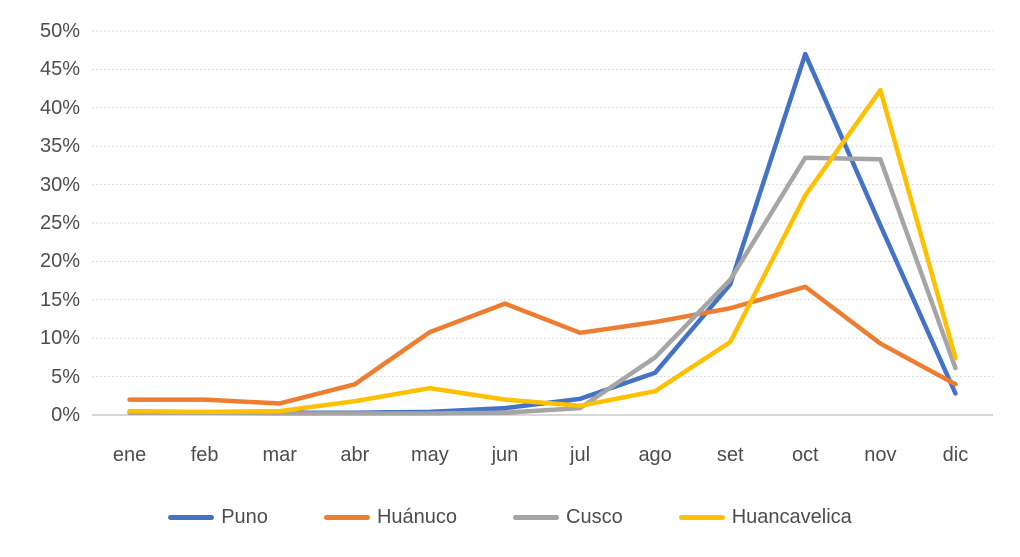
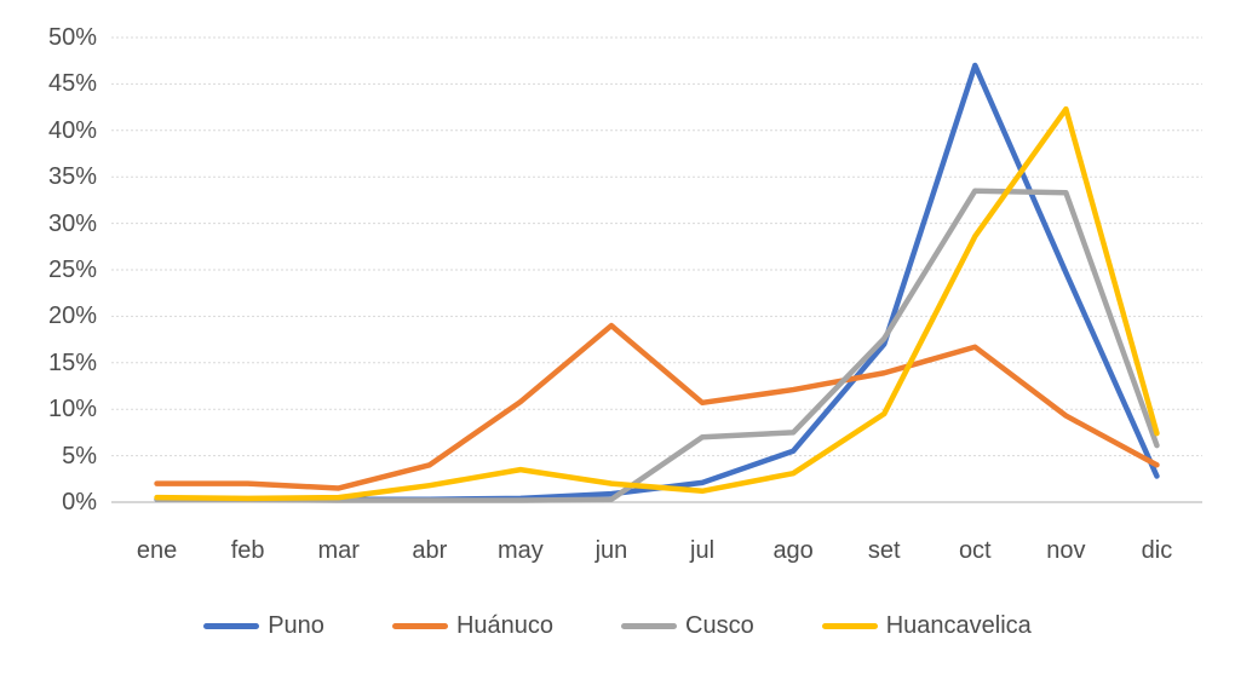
Huánuco/jun: 14% -> 19%
Cusco/jul: 1% -> 7%
